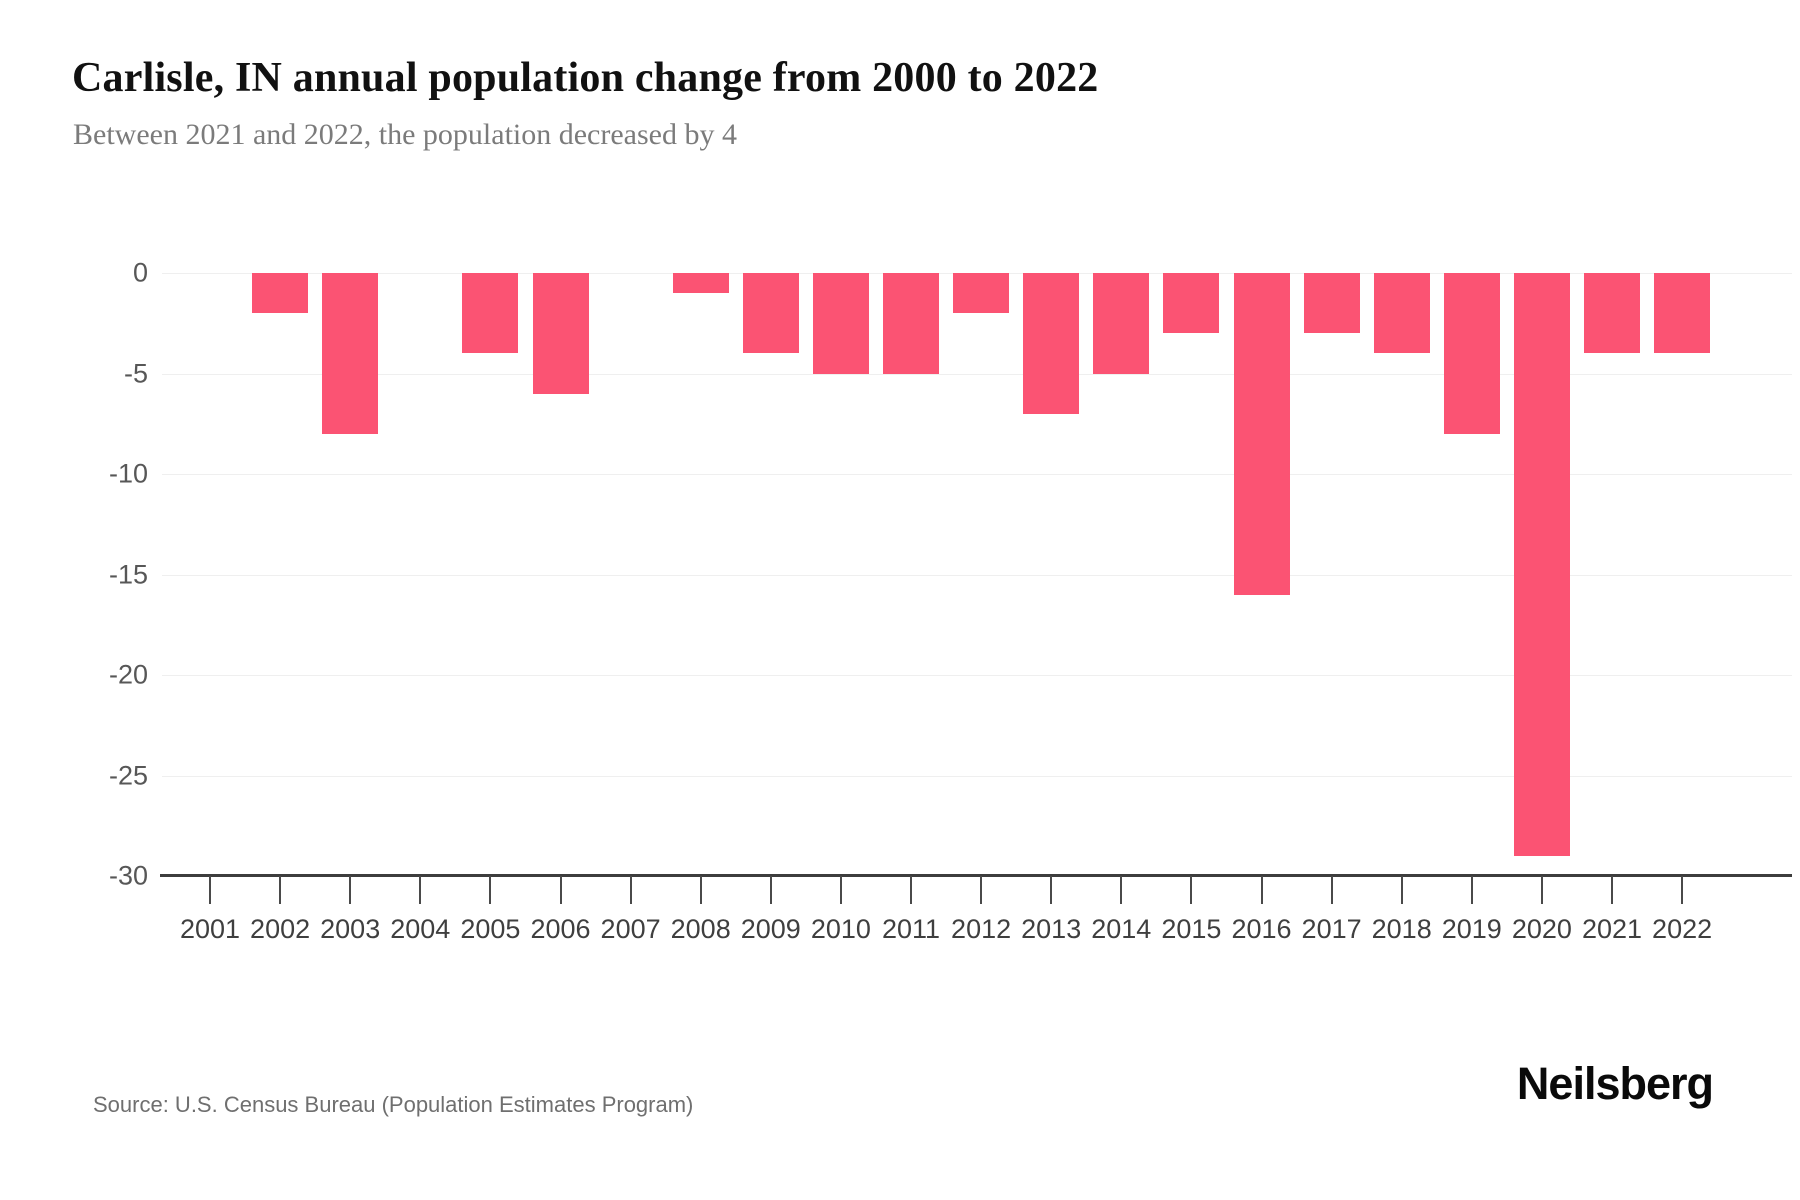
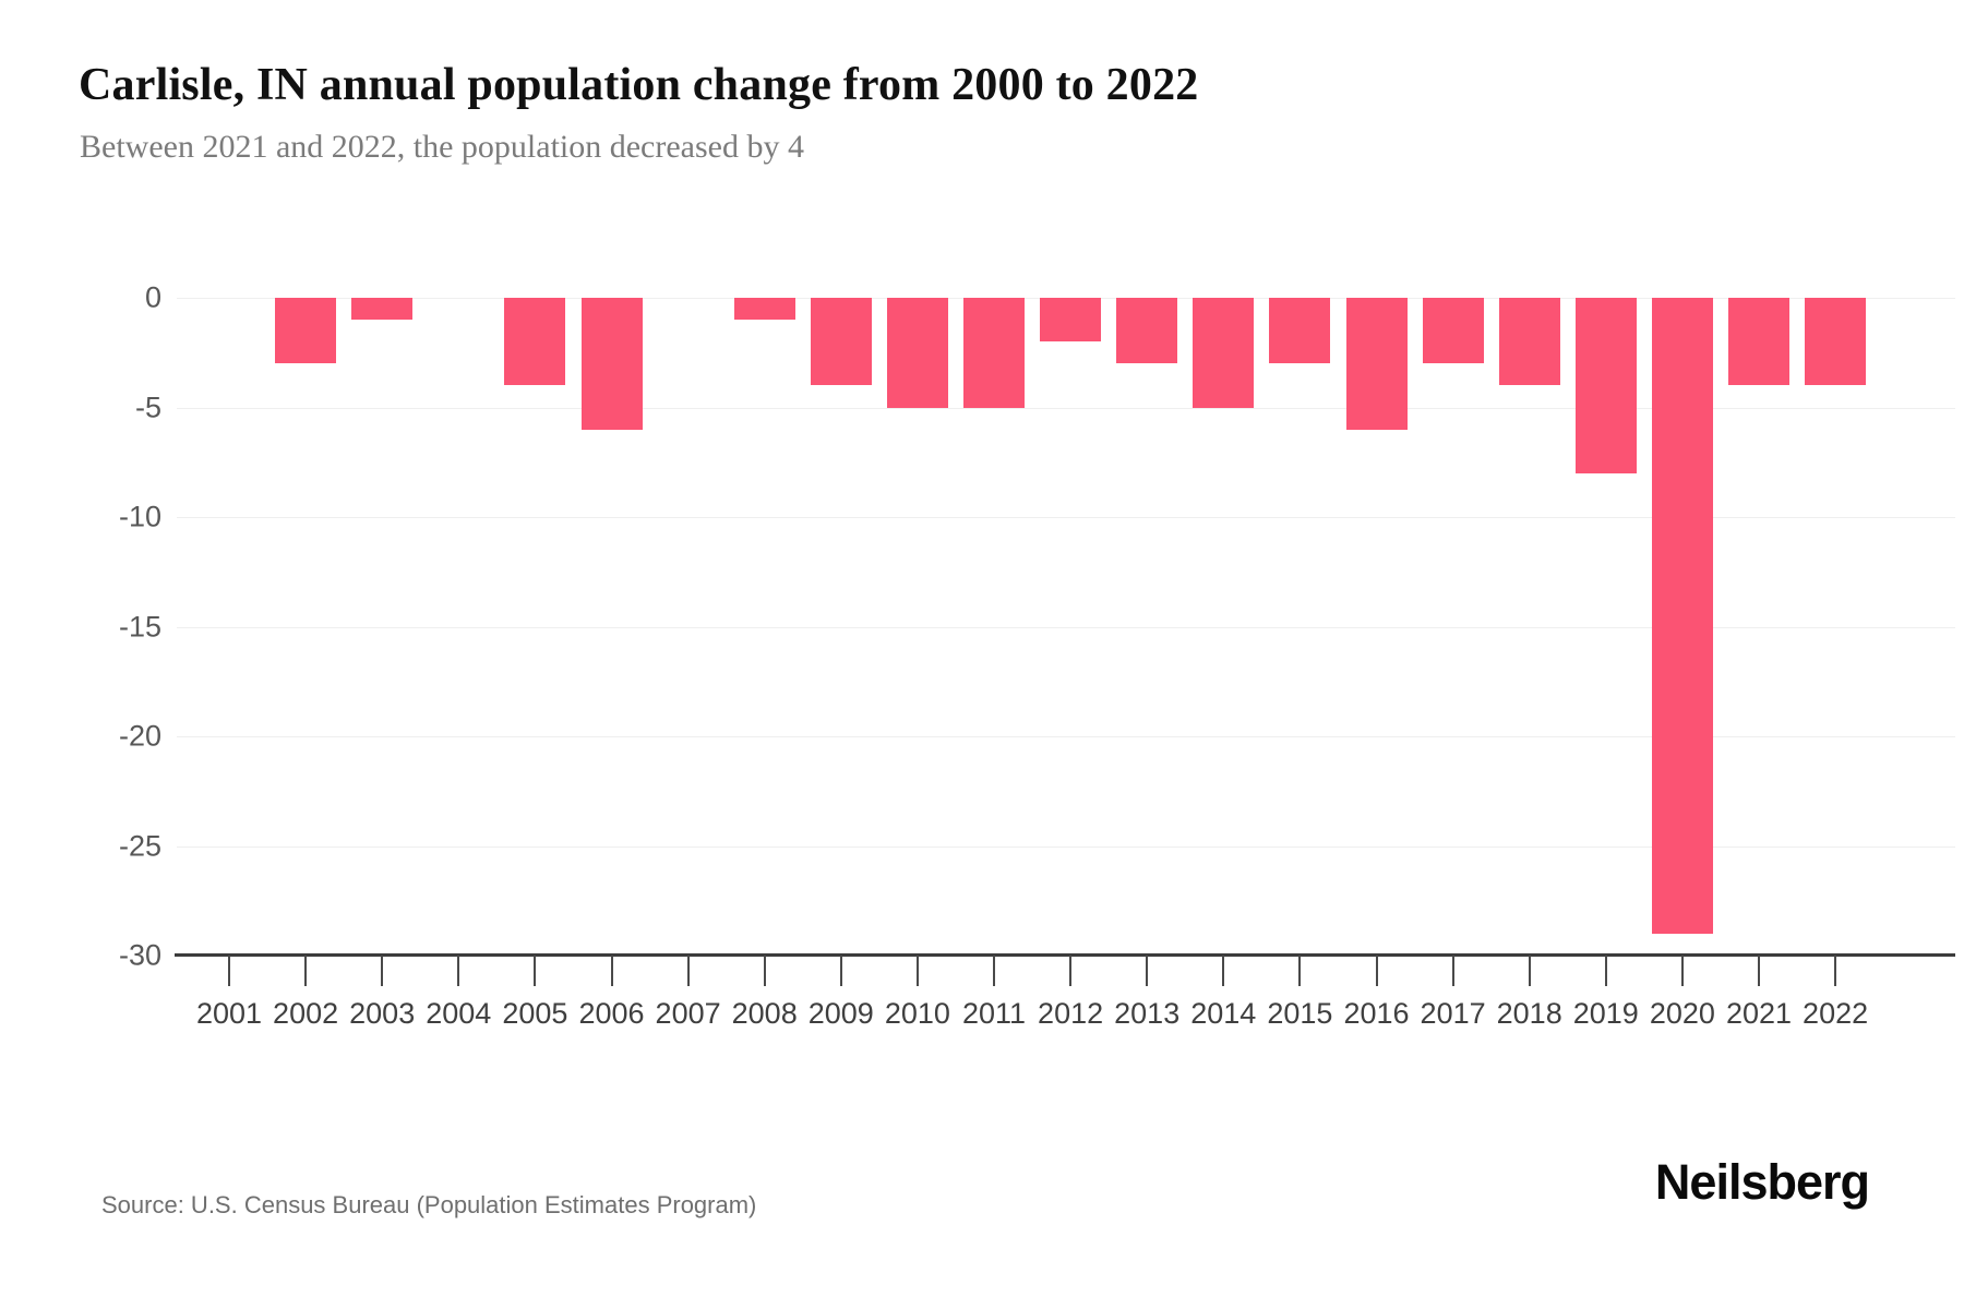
2002: -2 -> -3
2003: -8 -> -1
2013: -7 -> -3
2016: -16 -> -6
